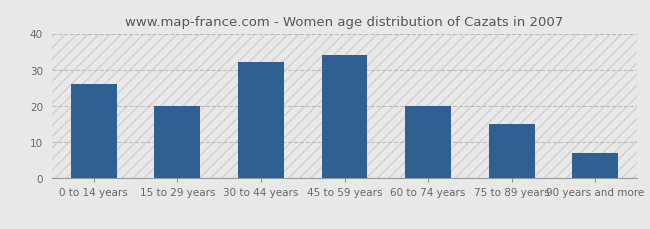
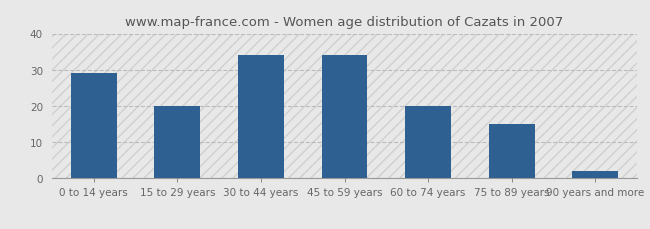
0 to 14 years: 26 -> 29
30 to 44 years: 32 -> 34
90 years and more: 7 -> 2
